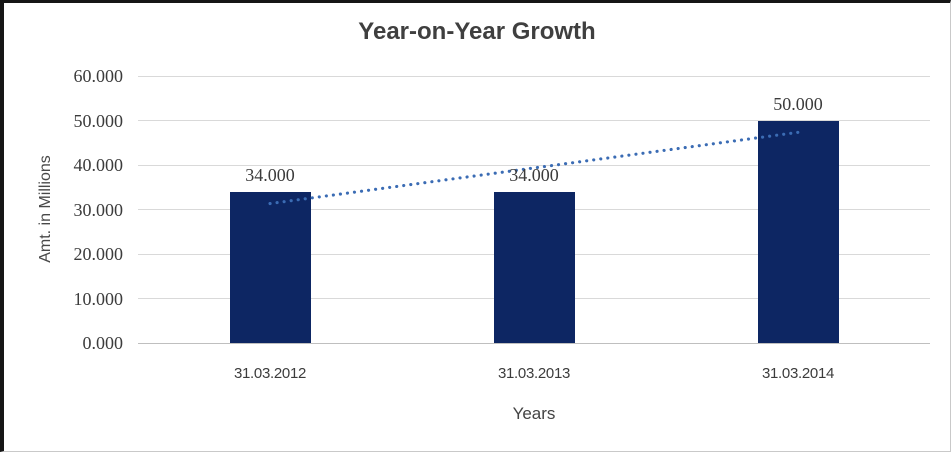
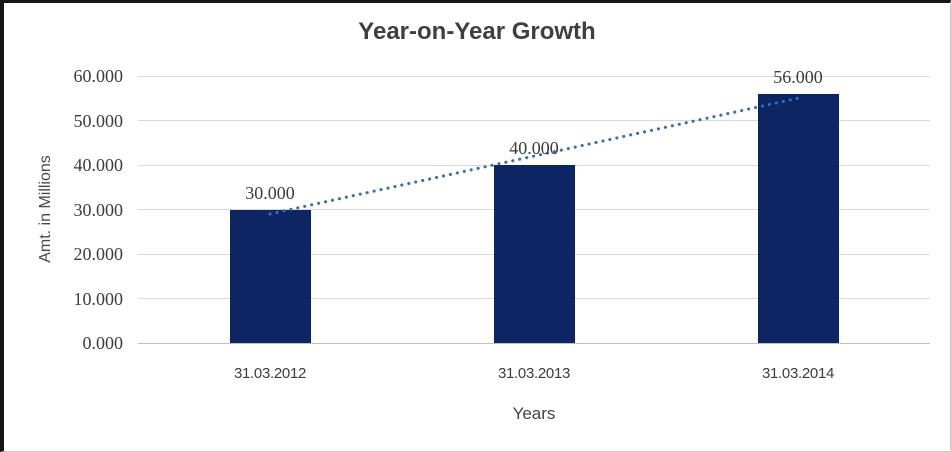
31.03.2012: 34.000 -> 30.000
31.03.2013: 34.000 -> 40.000
31.03.2014: 50.000 -> 56.000
